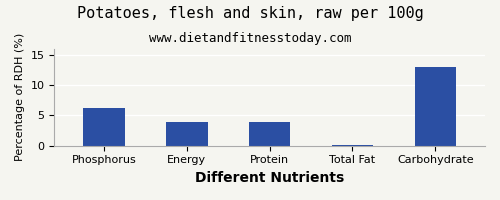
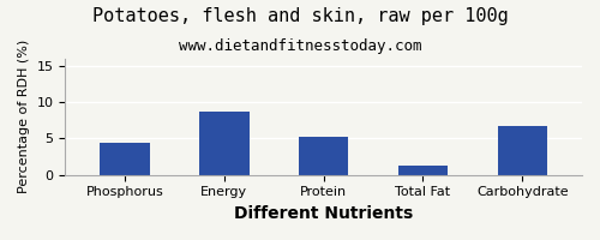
Phosphorus: 6.2 -> 4.4
Energy: 4.0 -> 8.8
Protein: 4.0 -> 5.2
Total Fat: 0.1 -> 1.2
Carbohydrate: 13.0 -> 6.8
